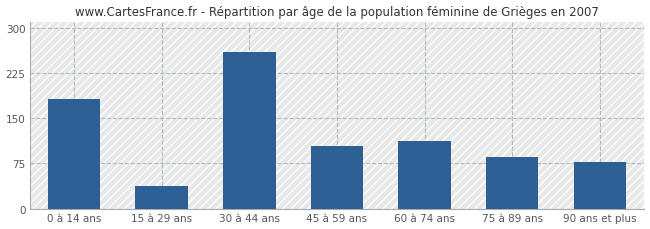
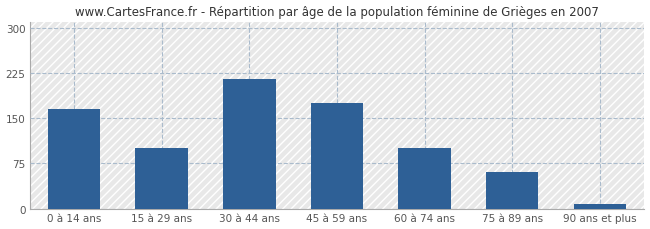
0 à 14 ans: 182 -> 165
15 à 29 ans: 38 -> 100
30 à 44 ans: 260 -> 215
45 à 59 ans: 104 -> 175
60 à 74 ans: 112 -> 100
75 à 89 ans: 86 -> 60
90 ans et plus: 78 -> 8
